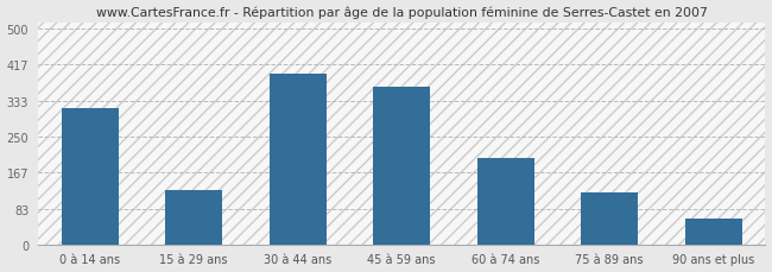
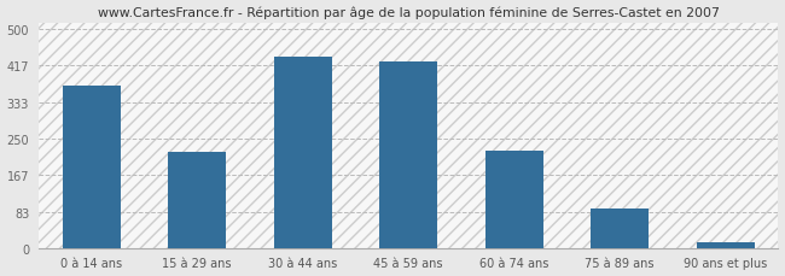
0 à 14 ans: 315 -> 370
15 à 29 ans: 125 -> 220
30 à 44 ans: 395 -> 438
45 à 59 ans: 365 -> 425
60 à 74 ans: 200 -> 222
75 à 89 ans: 120 -> 90
90 ans et plus: 60 -> 12
